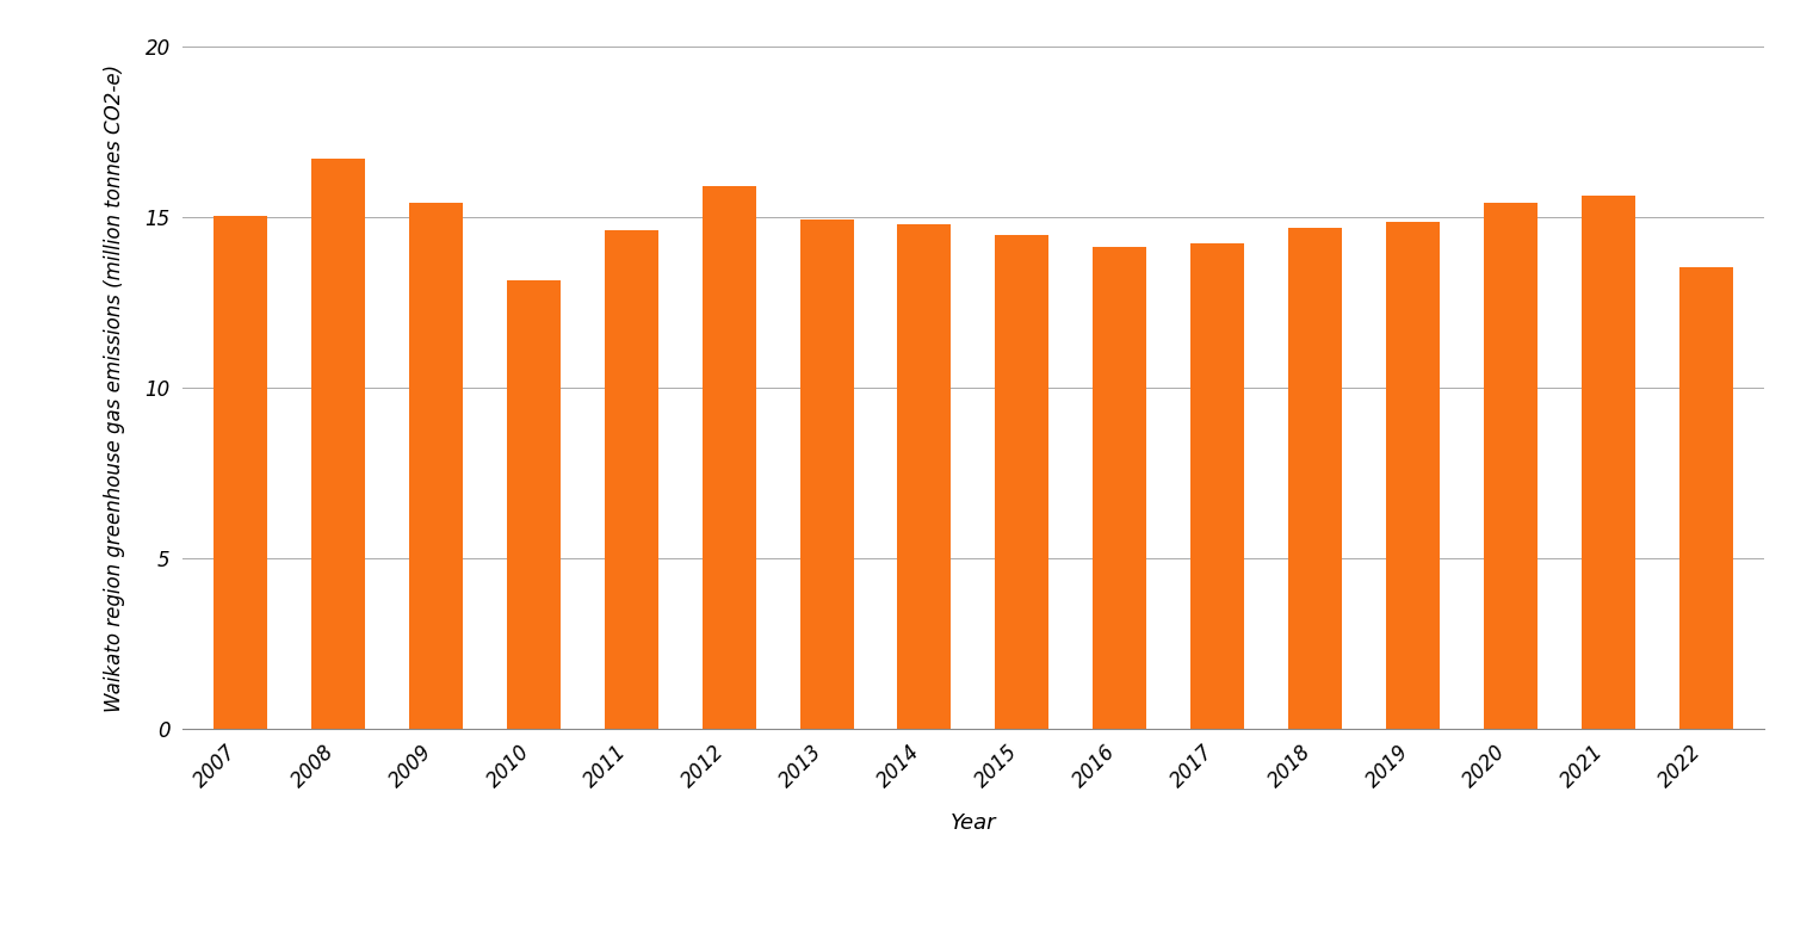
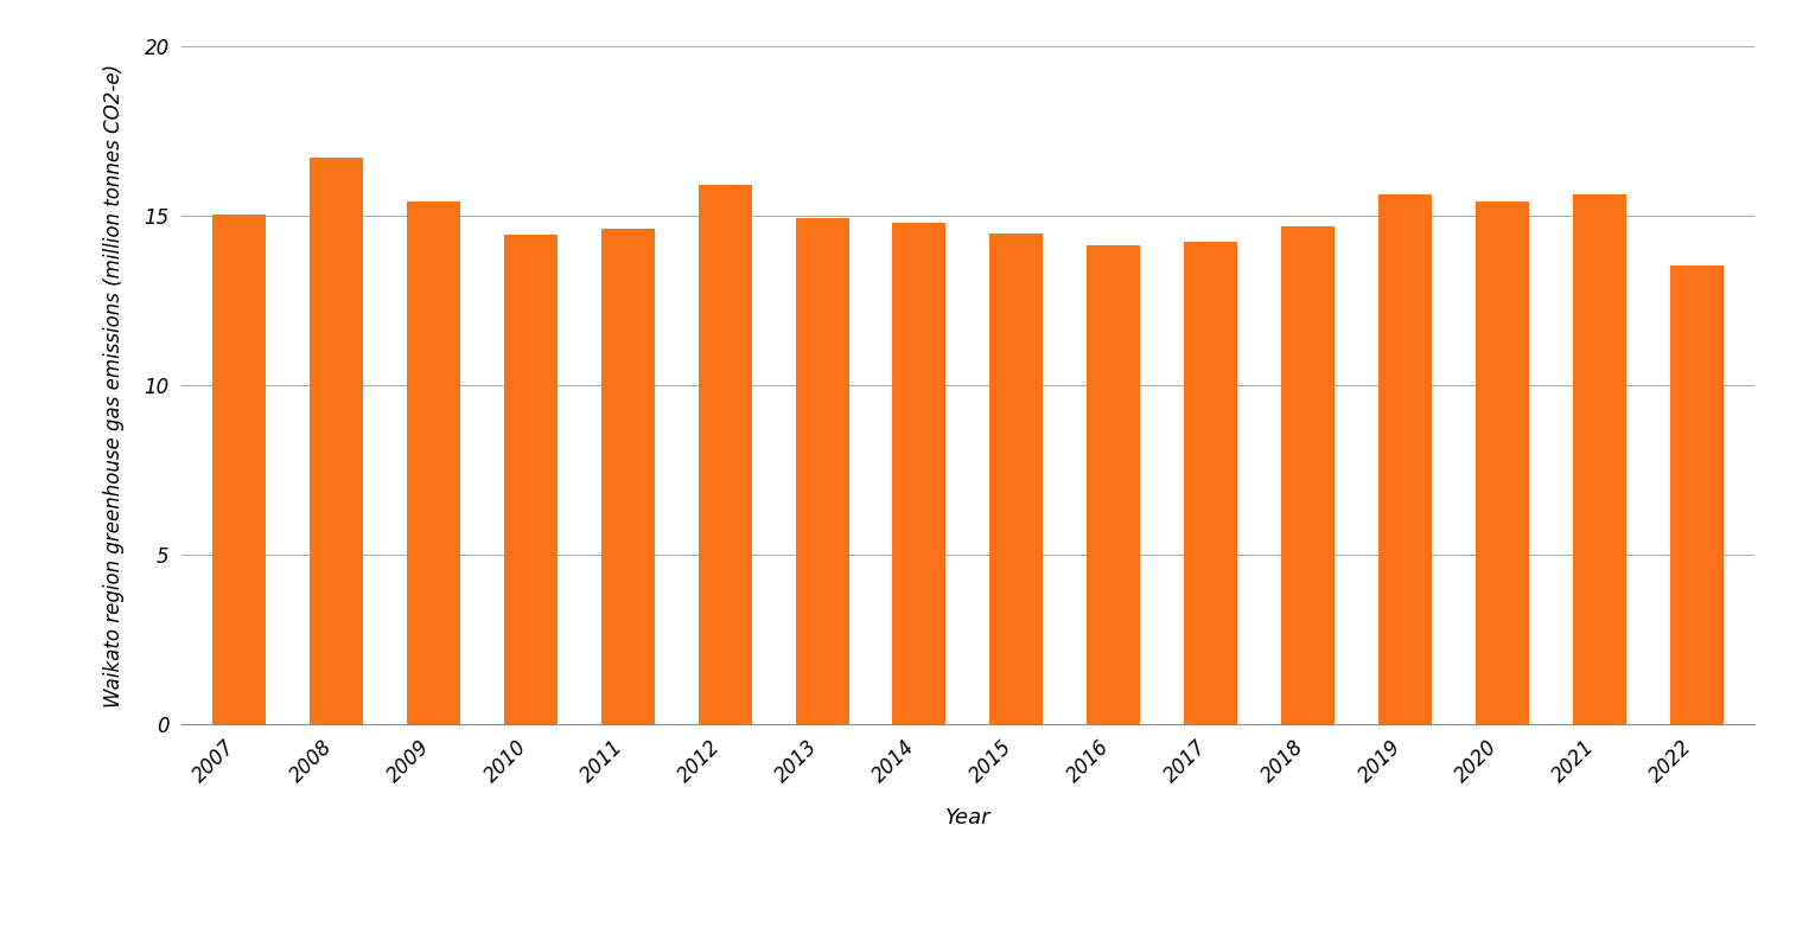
2010: 13.15 -> 14.43
2019: 14.85 -> 15.62
